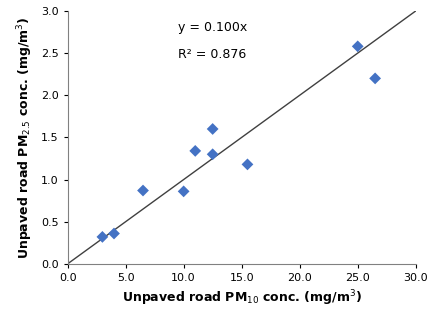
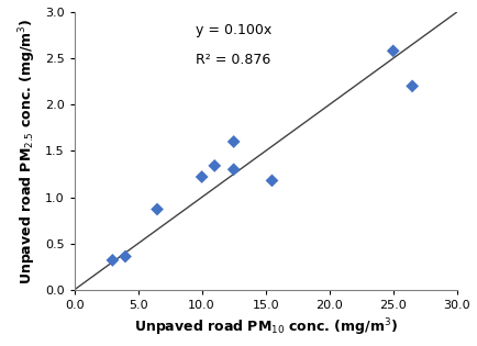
10.0: 0.86 -> 1.22
